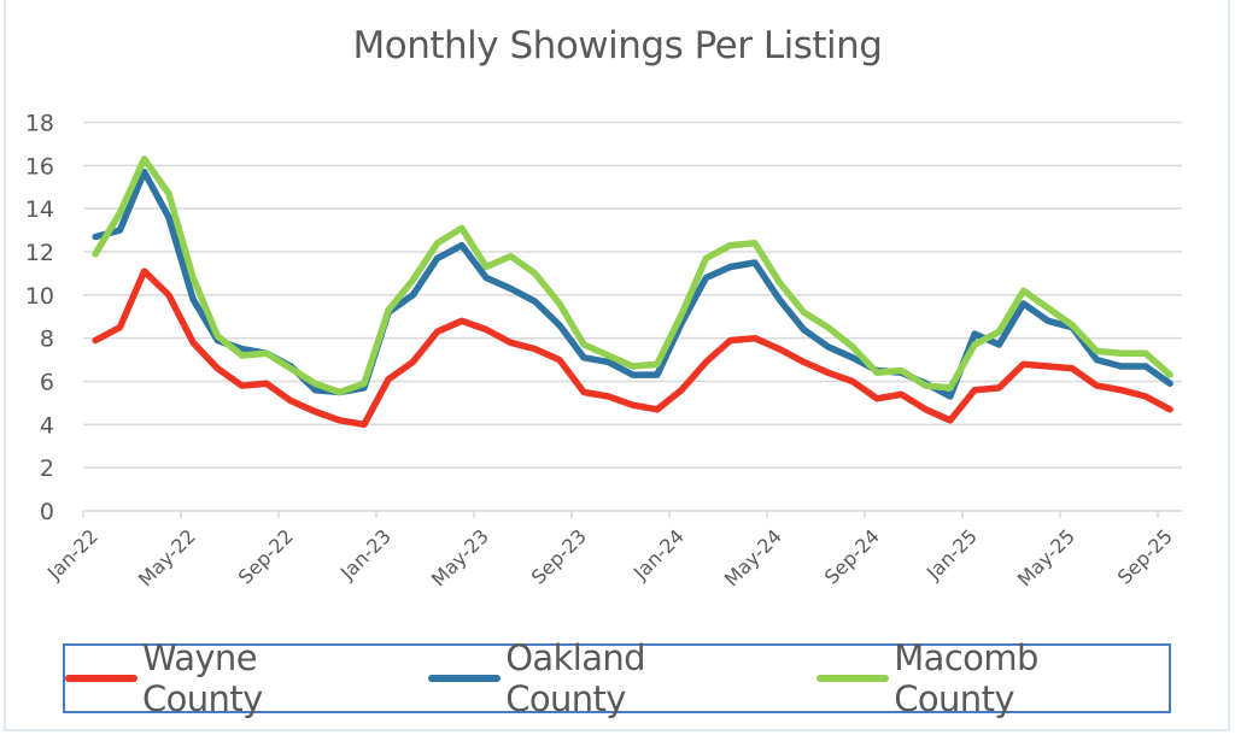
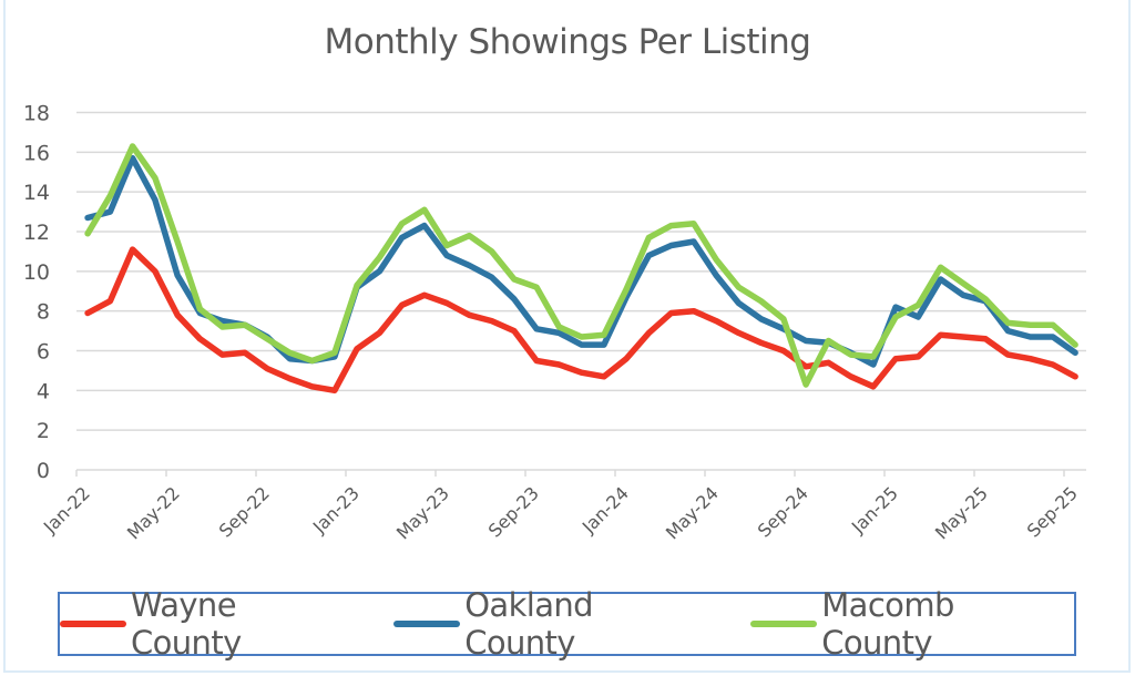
Macomb County/May-22: 10.8 -> 11.5
Macomb County/Sep-23: 7.7 -> 9.2
Macomb County/Sep-24: 6.4 -> 4.3
